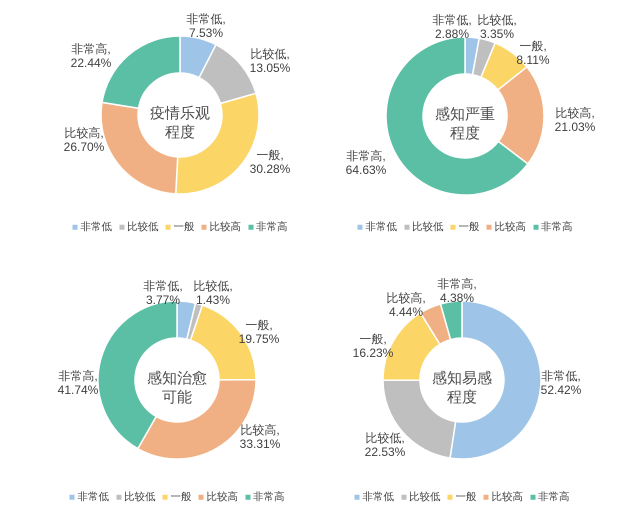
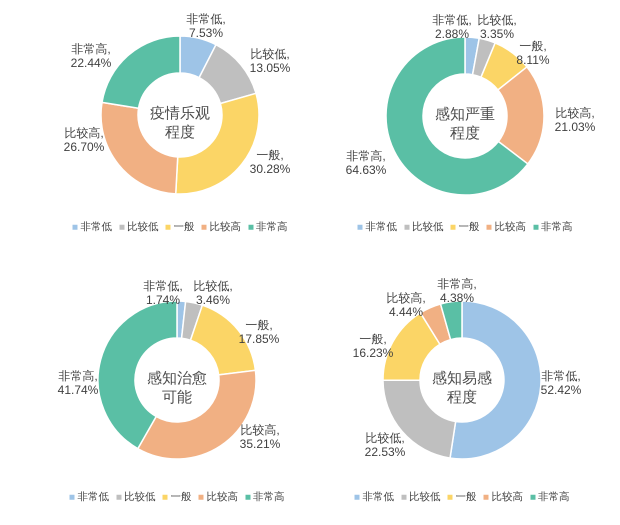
感知治愈可能/非常低: 3.77% -> 1.74%
感知治愈可能/比较低: 1.43% -> 3.46%
感知治愈可能/一般: 19.75% -> 17.85%
感知治愈可能/比较高: 33.31% -> 35.21%
